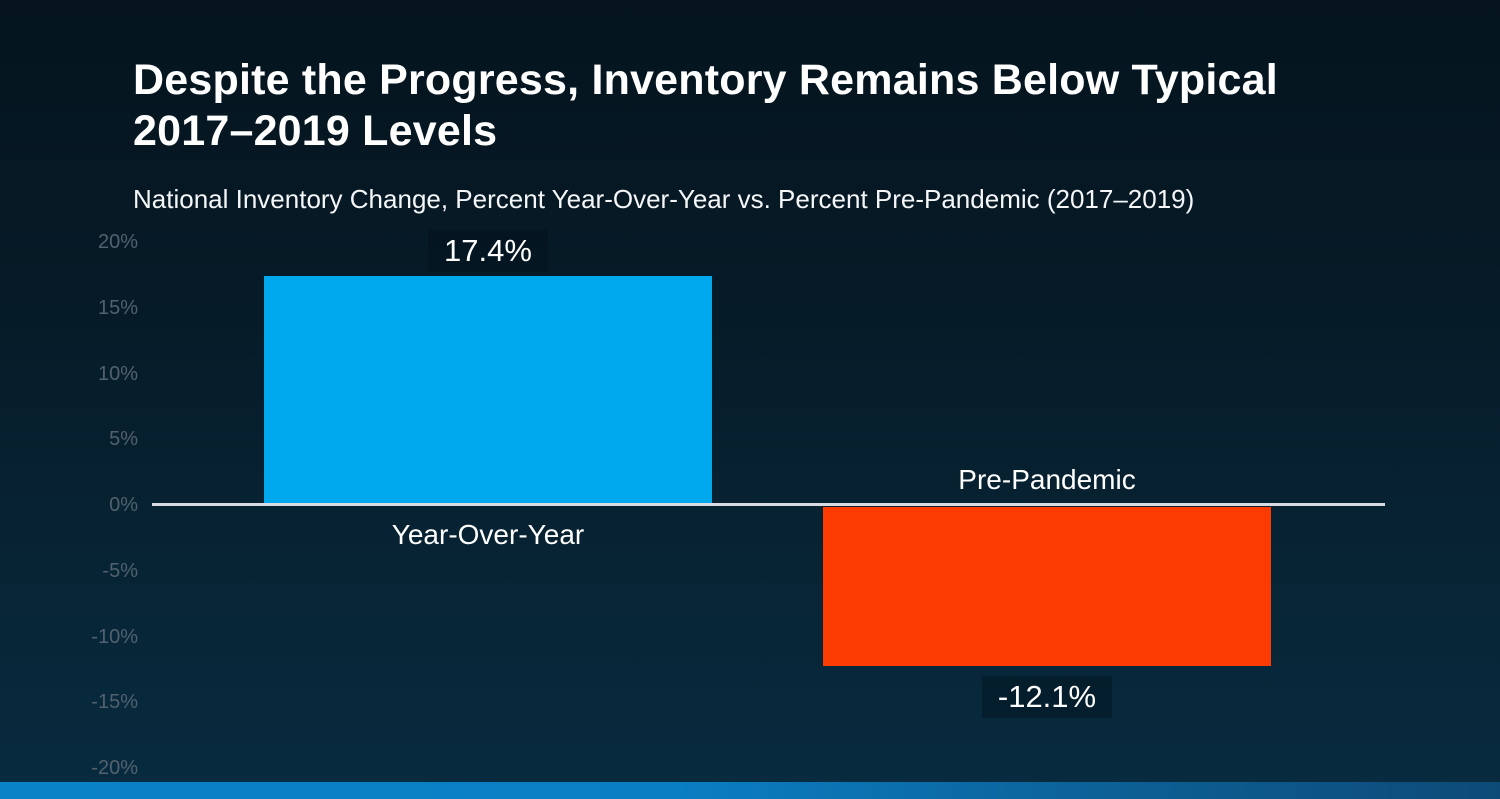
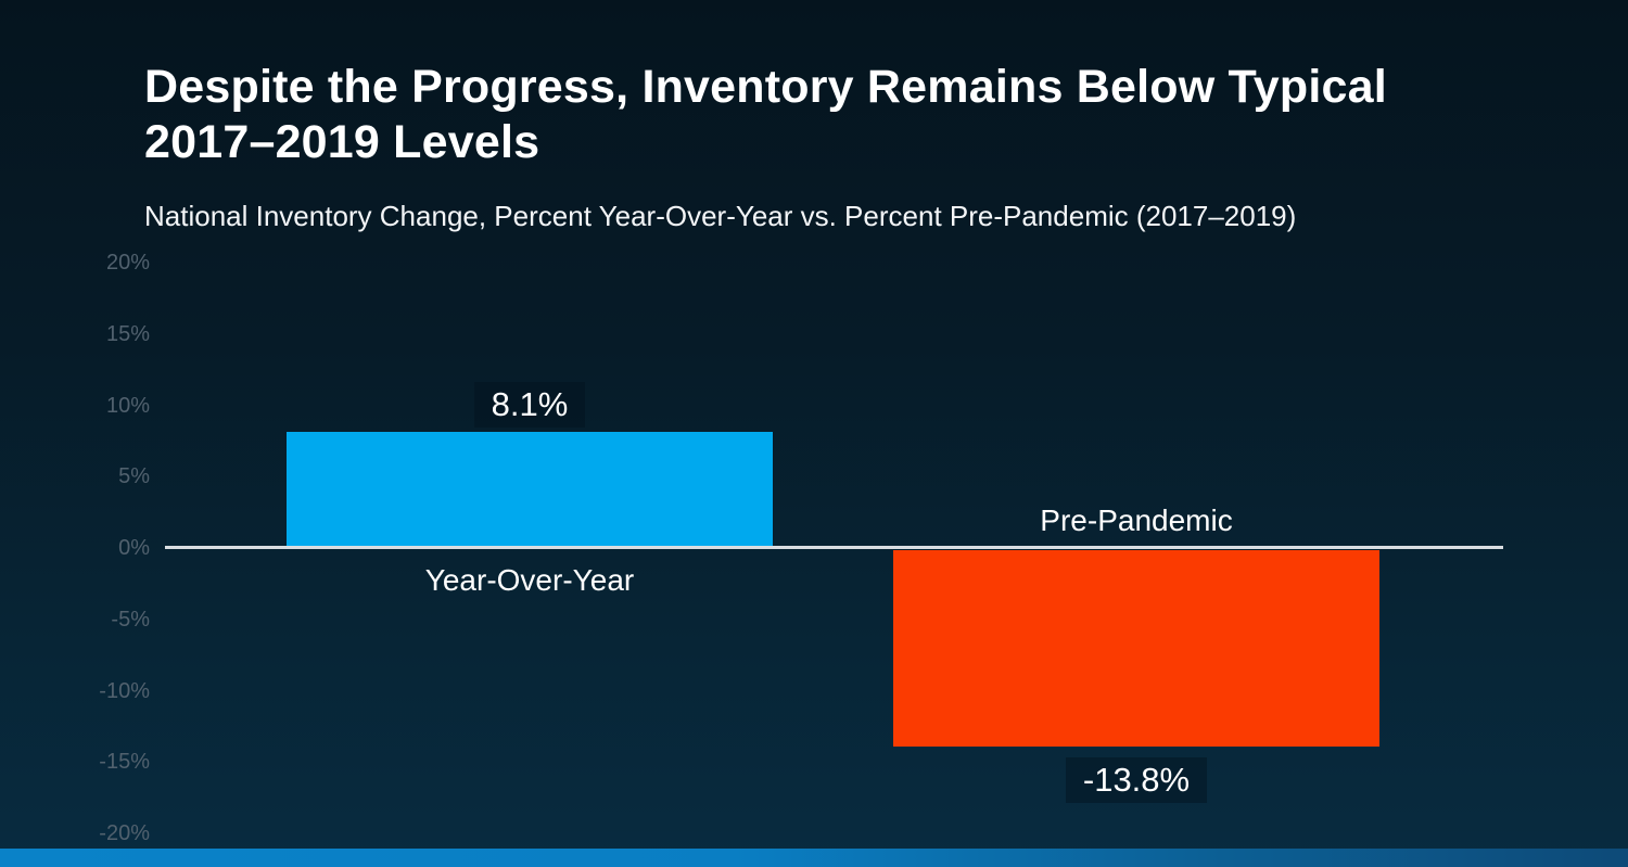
Year-Over-Year: 17.4% -> 8.1%
Pre-Pandemic: -12.1% -> -13.8%
